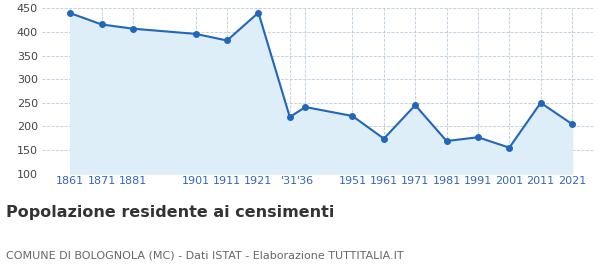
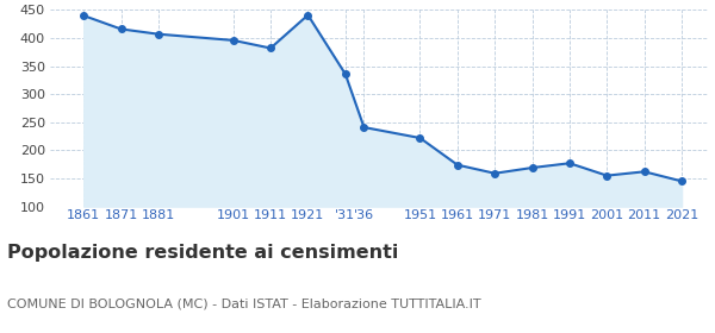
'31: 220 -> 336
1971: 245 -> 159
2011: 250 -> 162
2021: 205 -> 145
